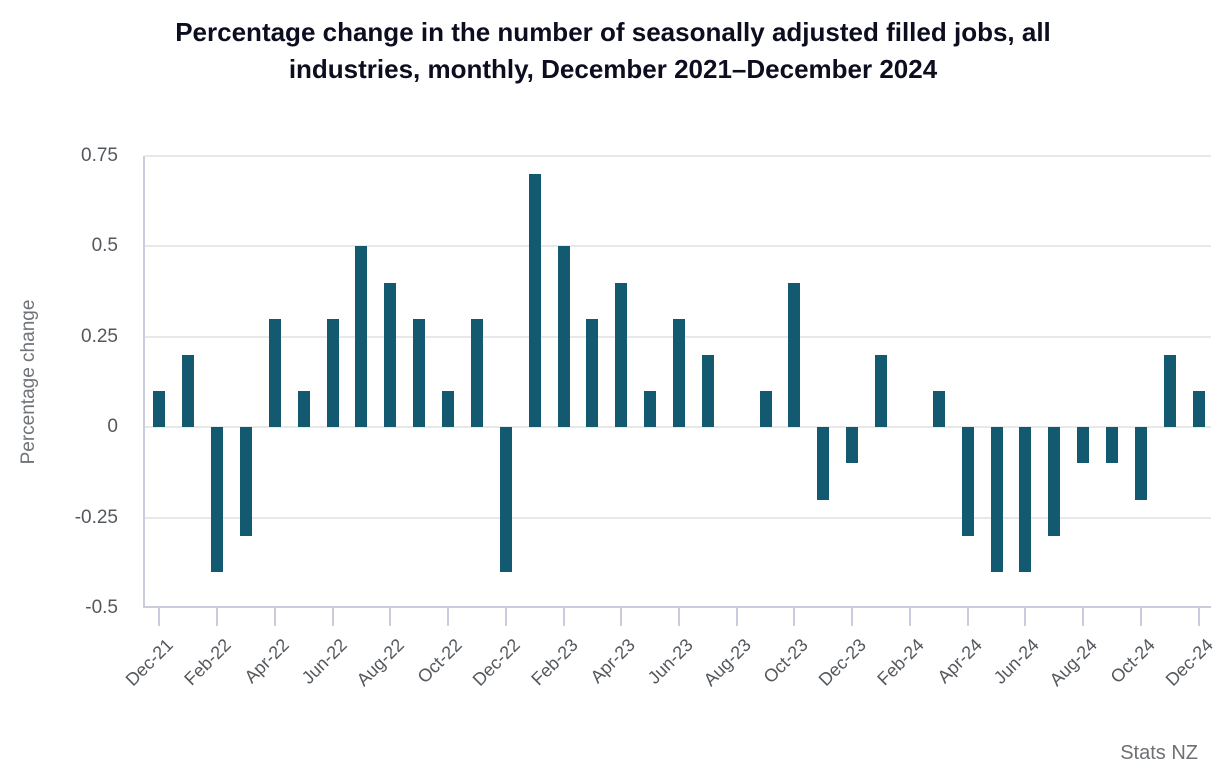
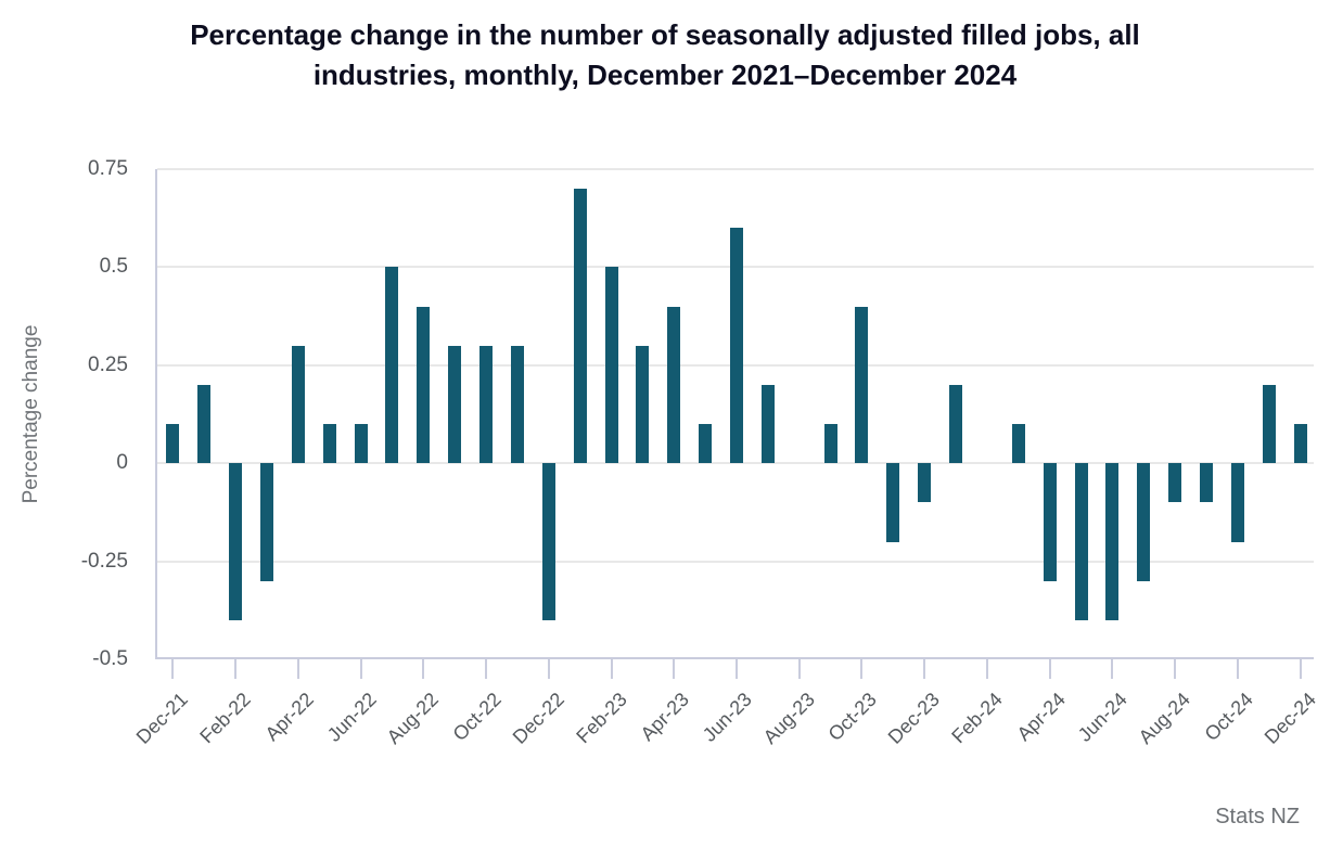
Jun-22: 0.3 -> 0.1
Oct-22: 0.1 -> 0.3
Jun-23: 0.3 -> 0.6
